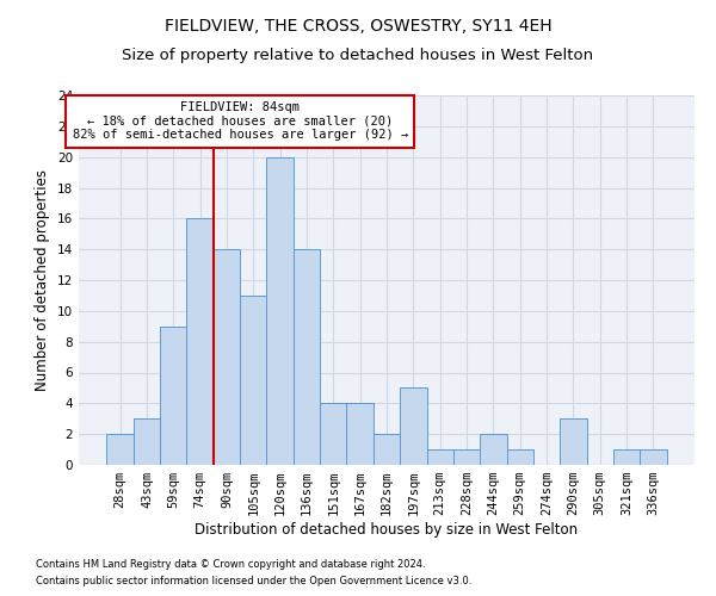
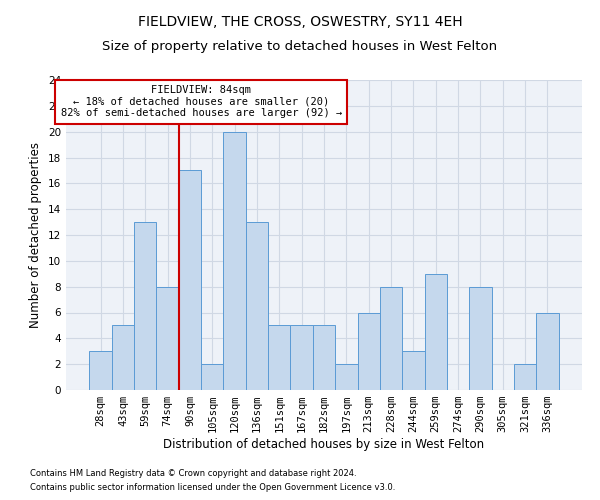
28sqm: 2 -> 3
43sqm: 3 -> 5
59sqm: 9 -> 13
74sqm: 16 -> 8
90sqm: 14 -> 17
105sqm: 11 -> 2
136sqm: 14 -> 13
151sqm: 4 -> 5
167sqm: 4 -> 5
182sqm: 2 -> 5
197sqm: 5 -> 2
213sqm: 1 -> 6
228sqm: 1 -> 8
244sqm: 2 -> 3
259sqm: 1 -> 9
290sqm: 3 -> 8
321sqm: 1 -> 2
336sqm: 1 -> 6
